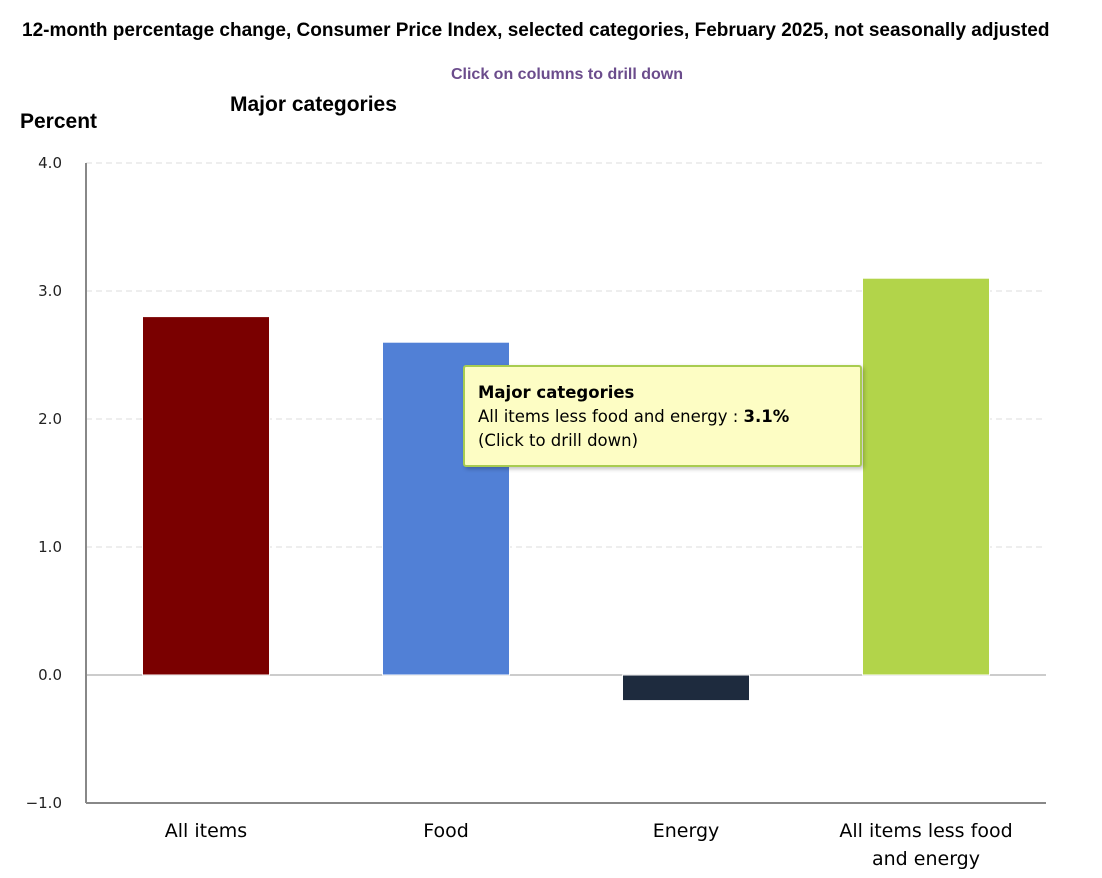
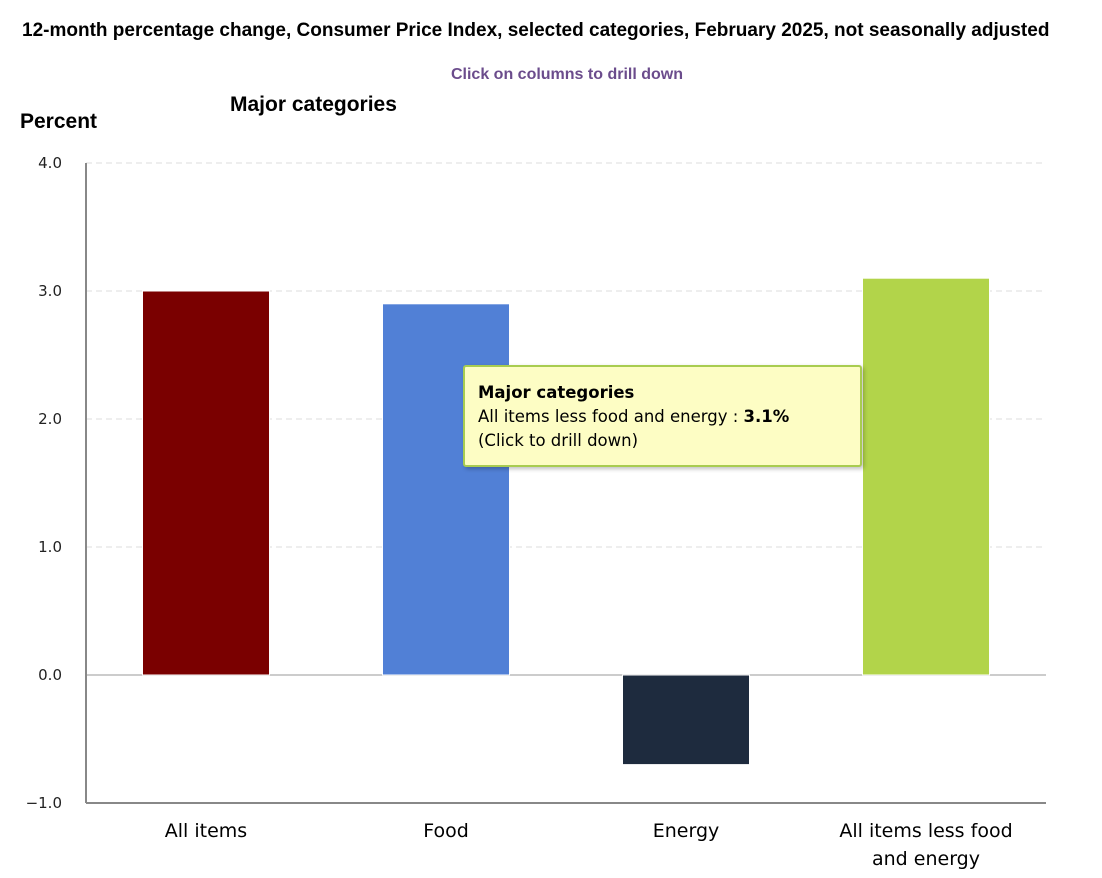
All items: 2.8 -> 3.0
Food: 2.6 -> 2.9
Energy: -0.2 -> -0.7
